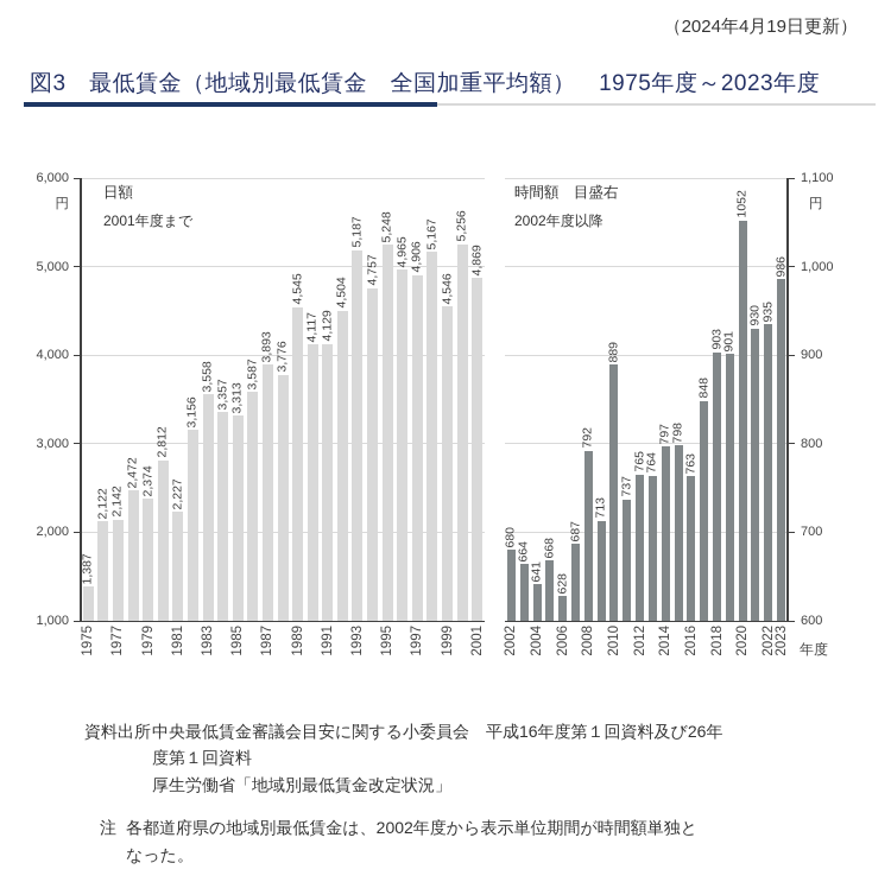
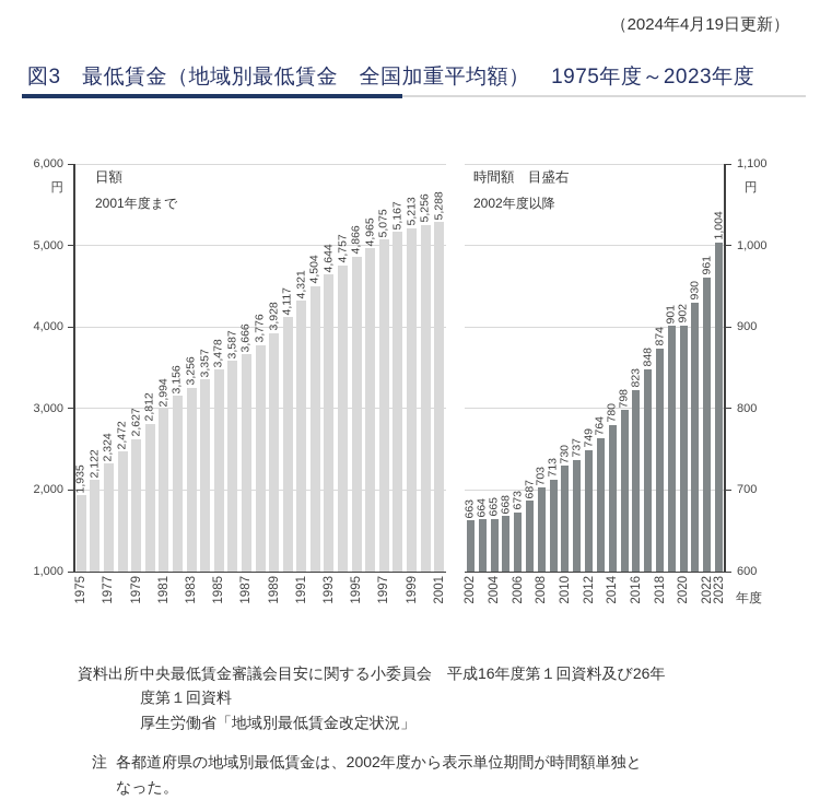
日額/1975: 1,387 -> 1,935
日額/1977: 2,142 -> 2,324
日額/1979: 2,374 -> 2,627
日額/1981: 2,227 -> 2,994
日額/1983: 3,558 -> 3,256
日額/1985: 3,313 -> 3,478
日額/1987: 3,893 -> 3,666
日額/1989: 4,545 -> 3,928
日額/1991: 4,129 -> 4,321
日額/1993: 5,187 -> 4,644
日額/1995: 5,248 -> 4,866
日額/1997: 4,906 -> 5,075
日額/1999: 4,546 -> 5,213
日額/2001: 4,869 -> 5,288
時間額 目盛右/2002: 680 -> 663
時間額 目盛右/2004: 641 -> 665
時間額 目盛右/2006: 628 -> 673
時間額 目盛右/2008: 792 -> 703
時間額 目盛右/2010: 889 -> 730
時間額 目盛右/2012: 765 -> 749
時間額 目盛右/2014: 797 -> 780
時間額 目盛右/2016: 763 -> 823
時間額 目盛右/2018: 903 -> 874
時間額 目盛右/2020: 1052 -> 902
時間額 目盛右/2022: 935 -> 961
時間額 目盛右/2023: 986 -> 1,004
